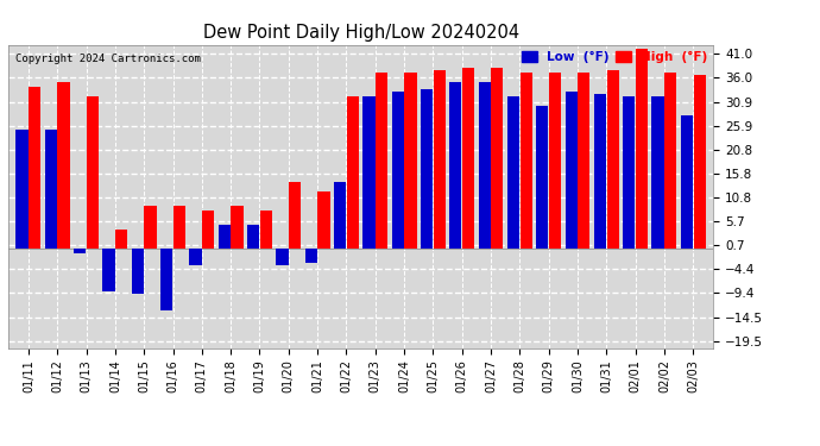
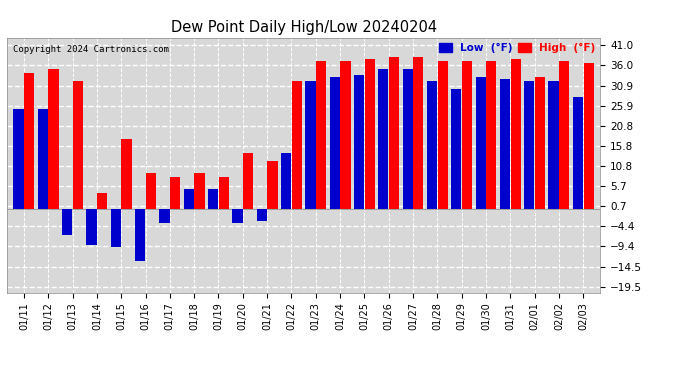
Low (°F)/01/13: -1.0 -> -6.5
High (°F)/01/15: 9.0 -> 17.5
High (°F)/02/01: 42.0 -> 33.0
